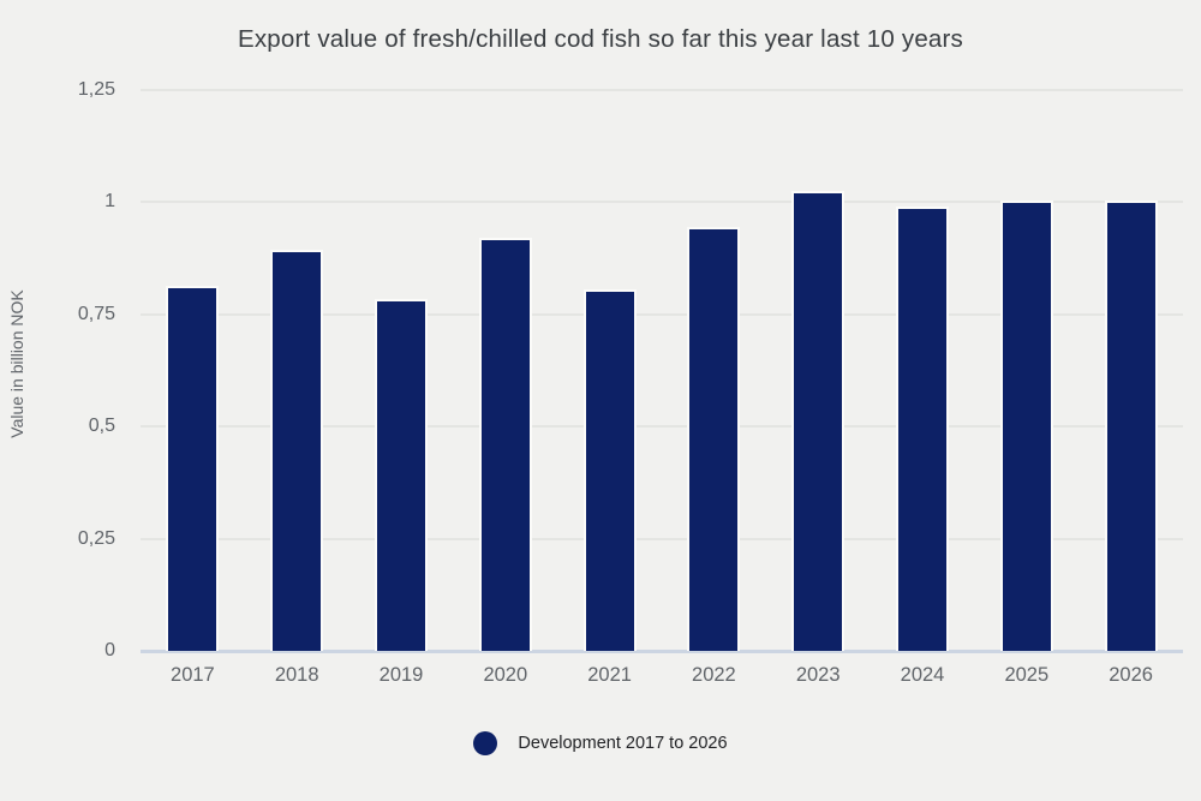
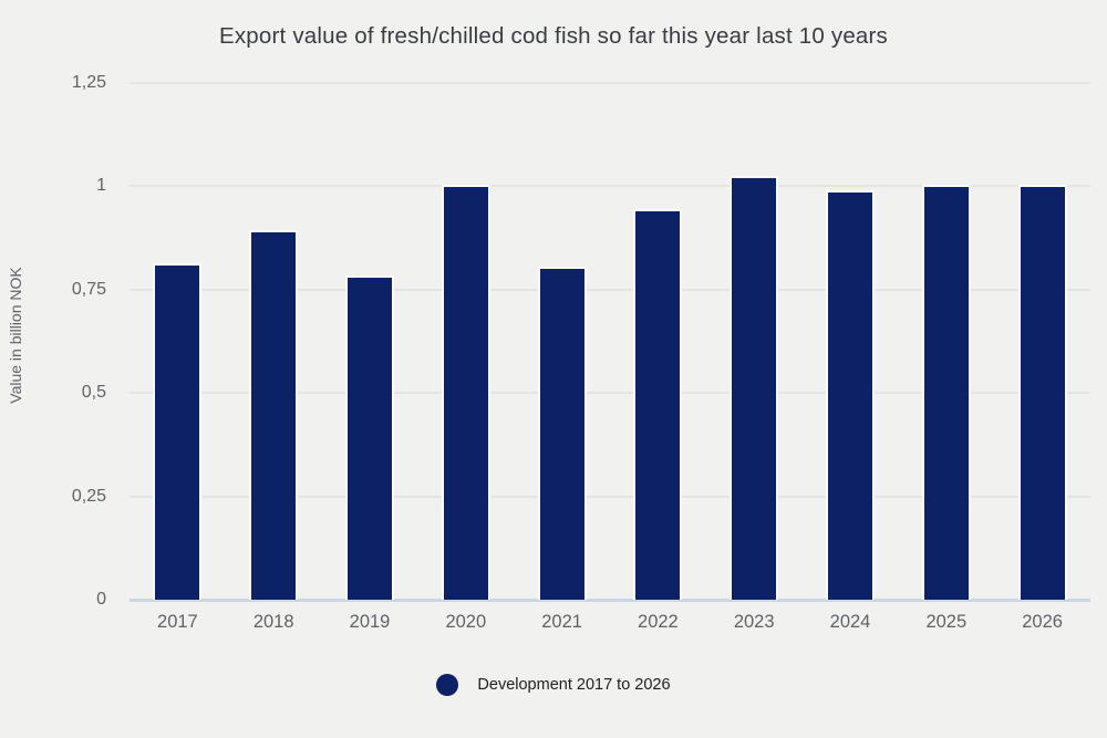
2020: 0,92 -> 1,00
